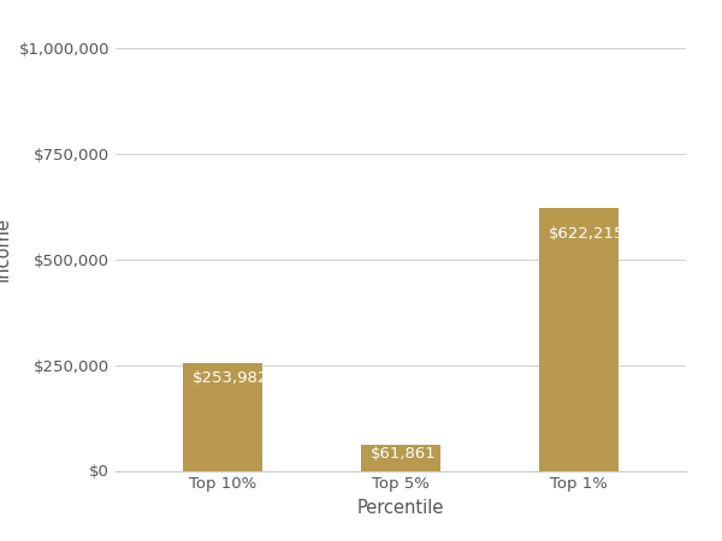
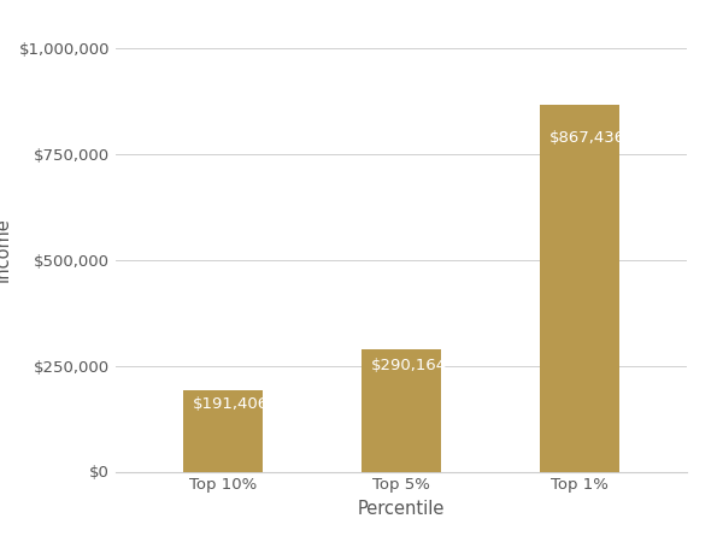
Top 10%: $253,982 -> $191,406
Top 5%: $61,861 -> $290,164
Top 1%: $622,215 -> $867,436
